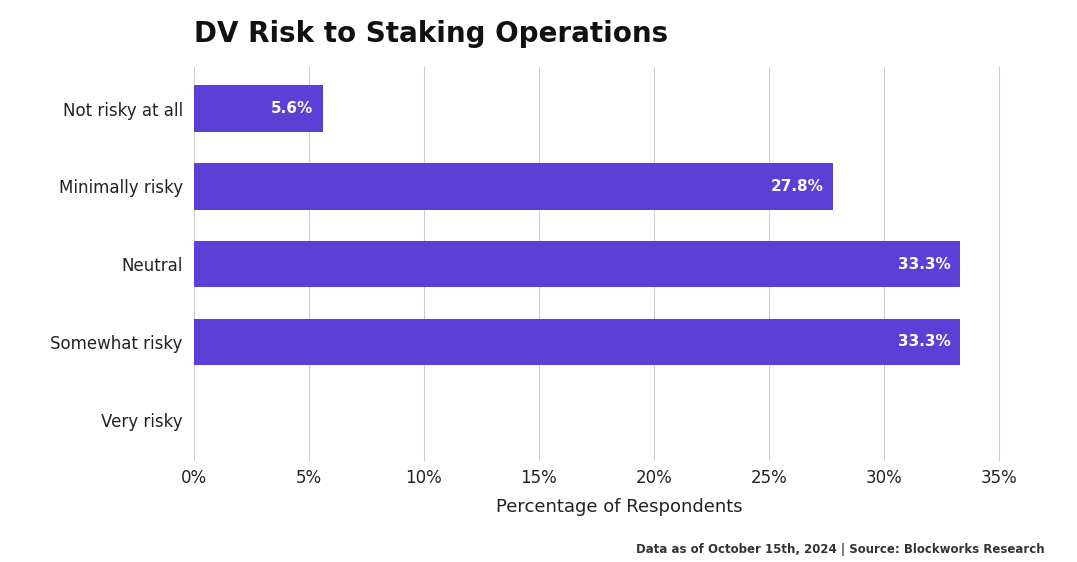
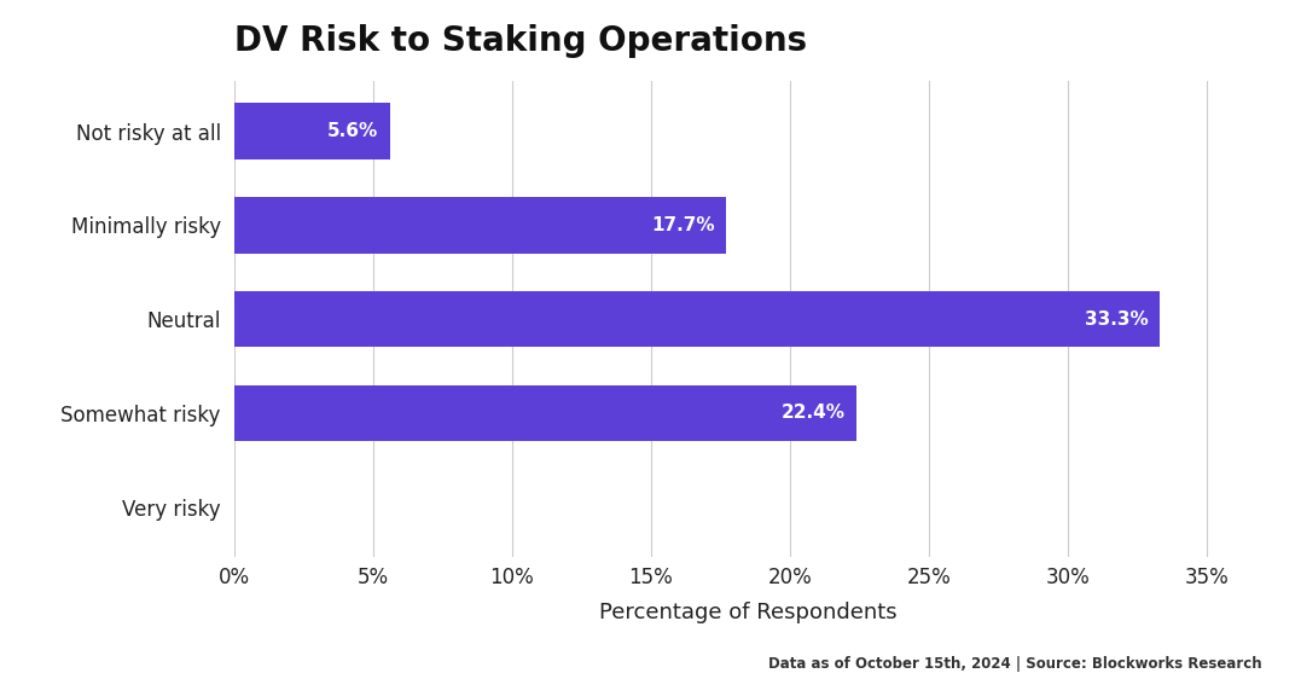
Minimally risky: 27.8% -> 17.7%
Somewhat risky: 33.3% -> 22.4%
